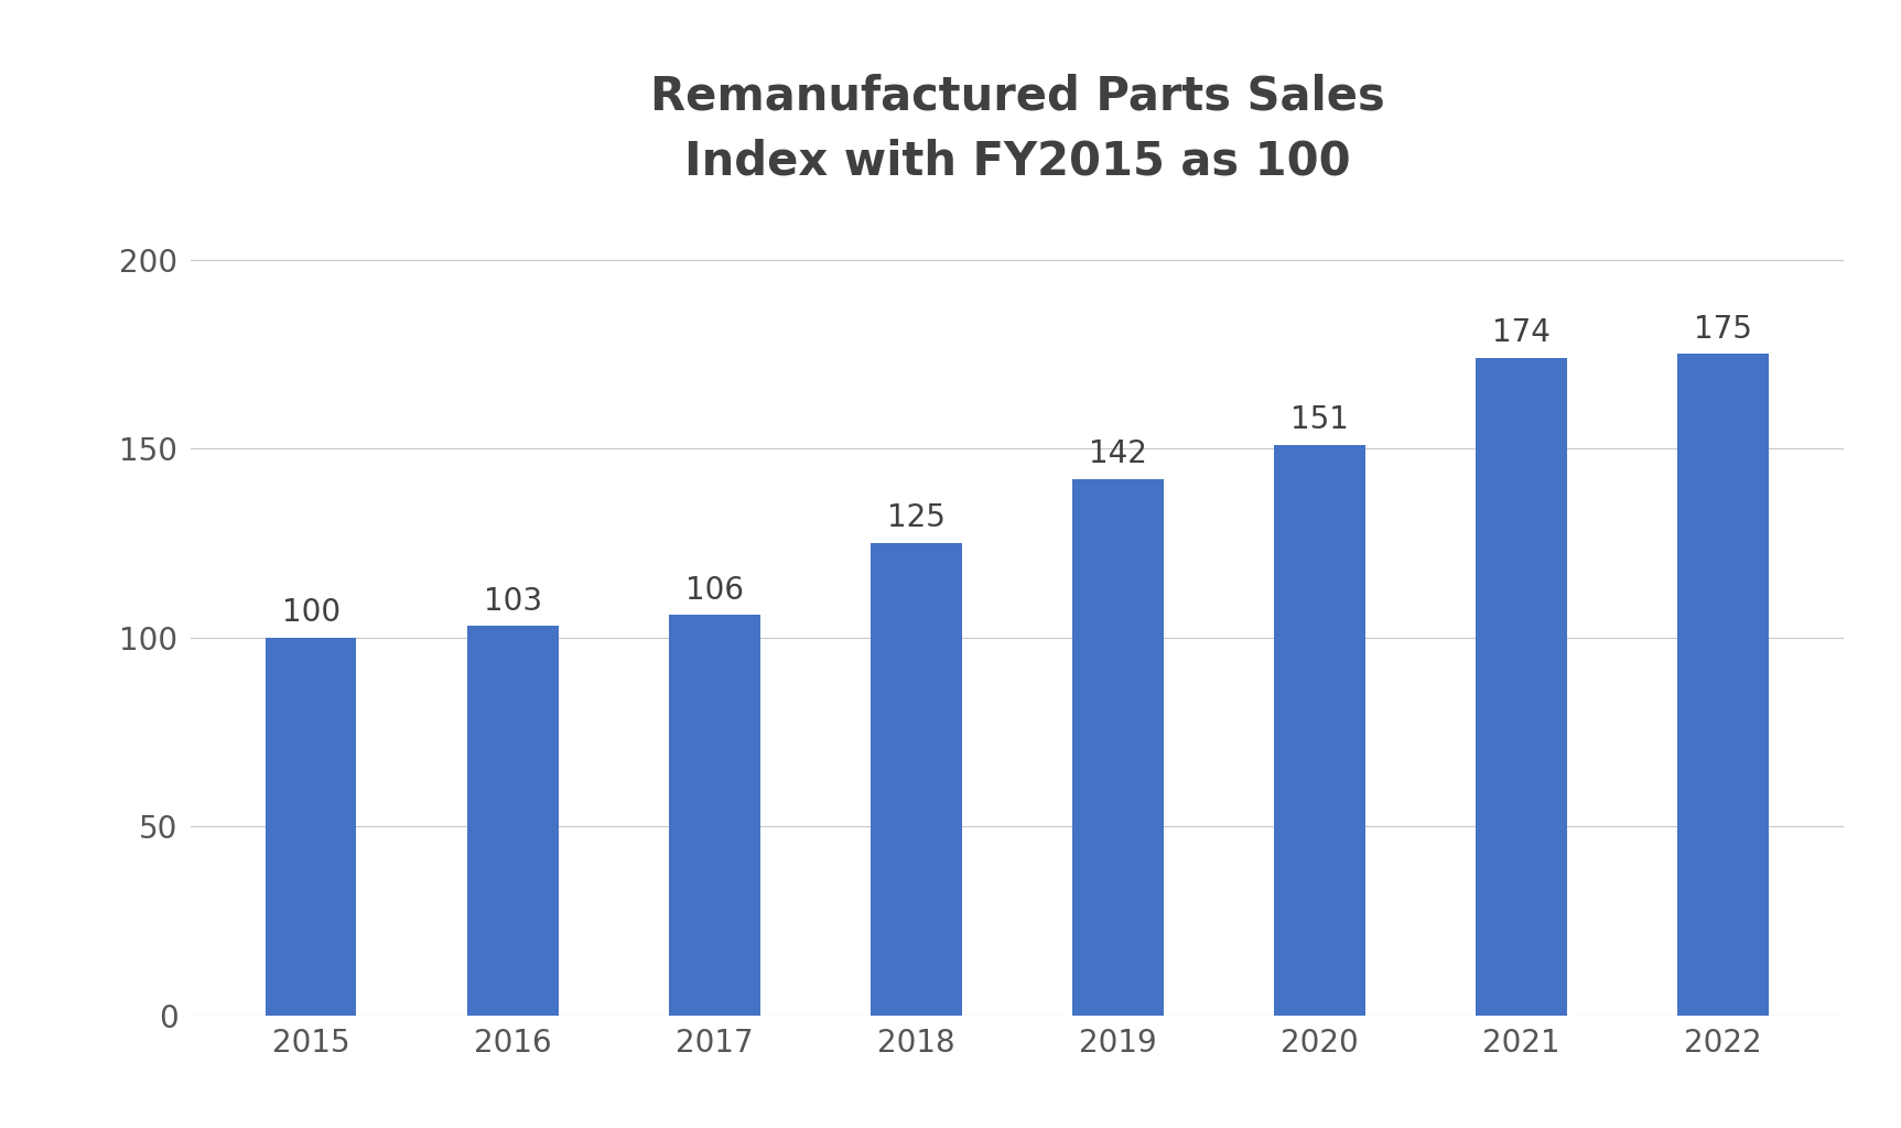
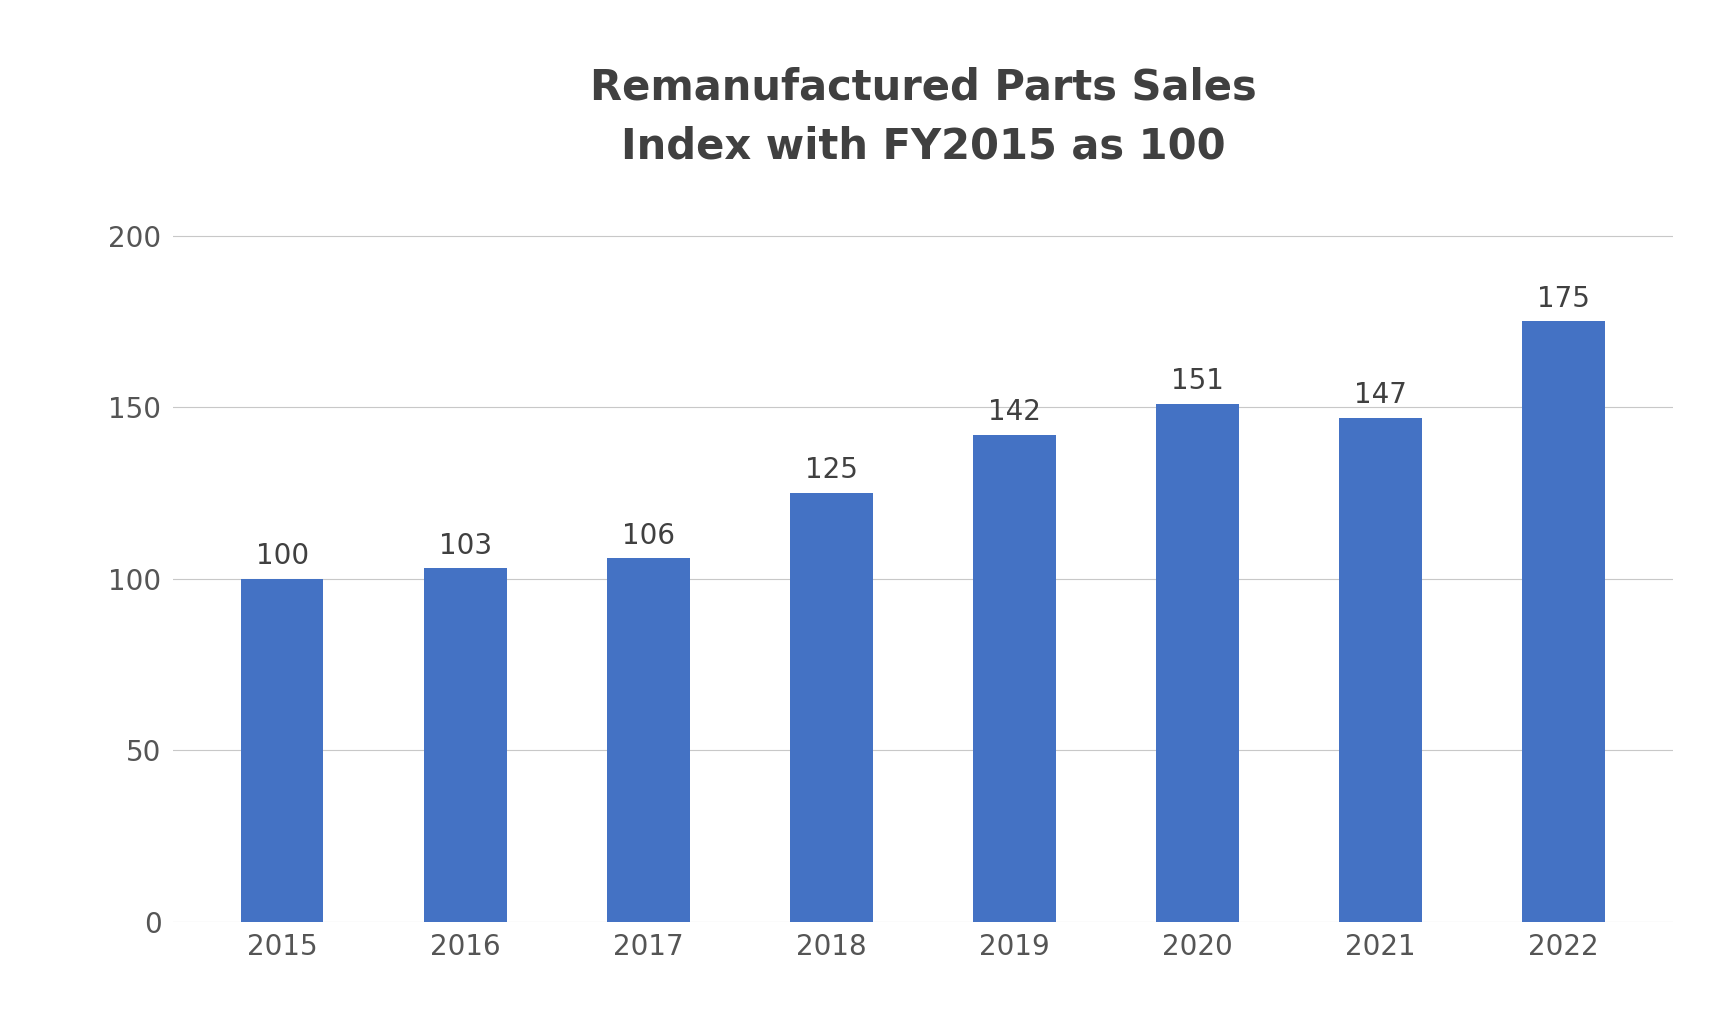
2021: 174 -> 147
